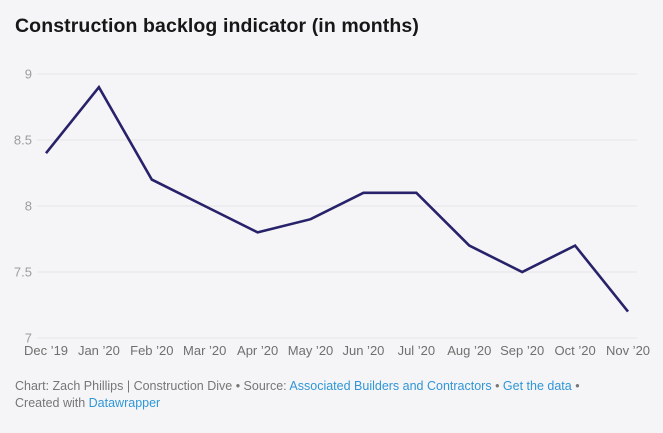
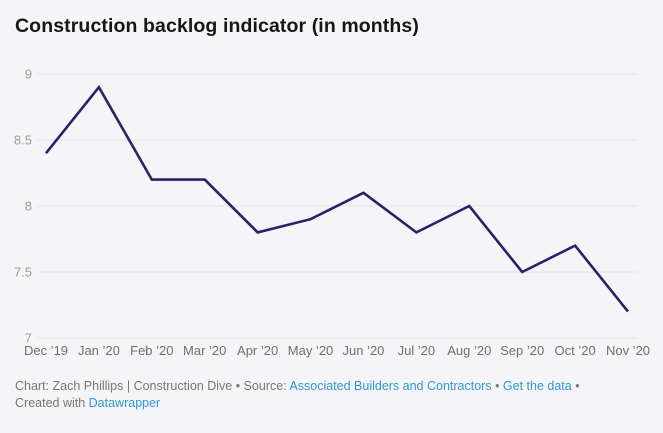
Mar ’20: 8.0 -> 8.2
Jul ’20: 8.1 -> 7.8
Aug ’20: 7.7 -> 8.0
